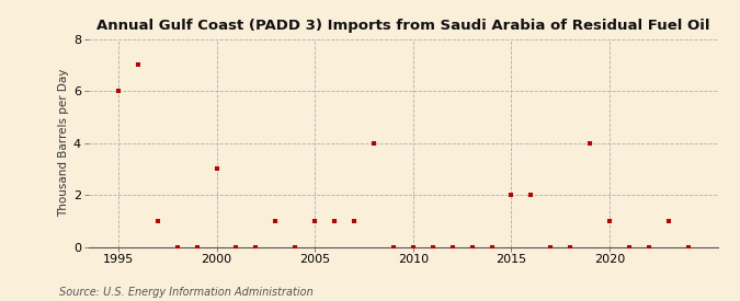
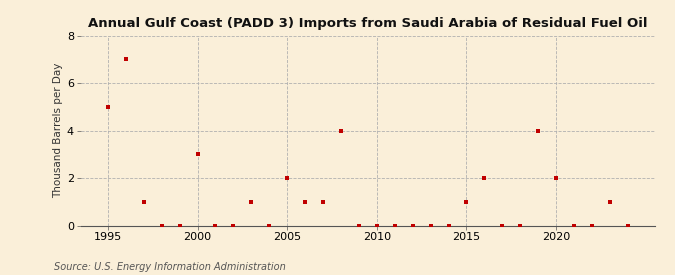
1995: 6 -> 5
2005: 1 -> 2
2015: 2 -> 1
2020: 1 -> 2
